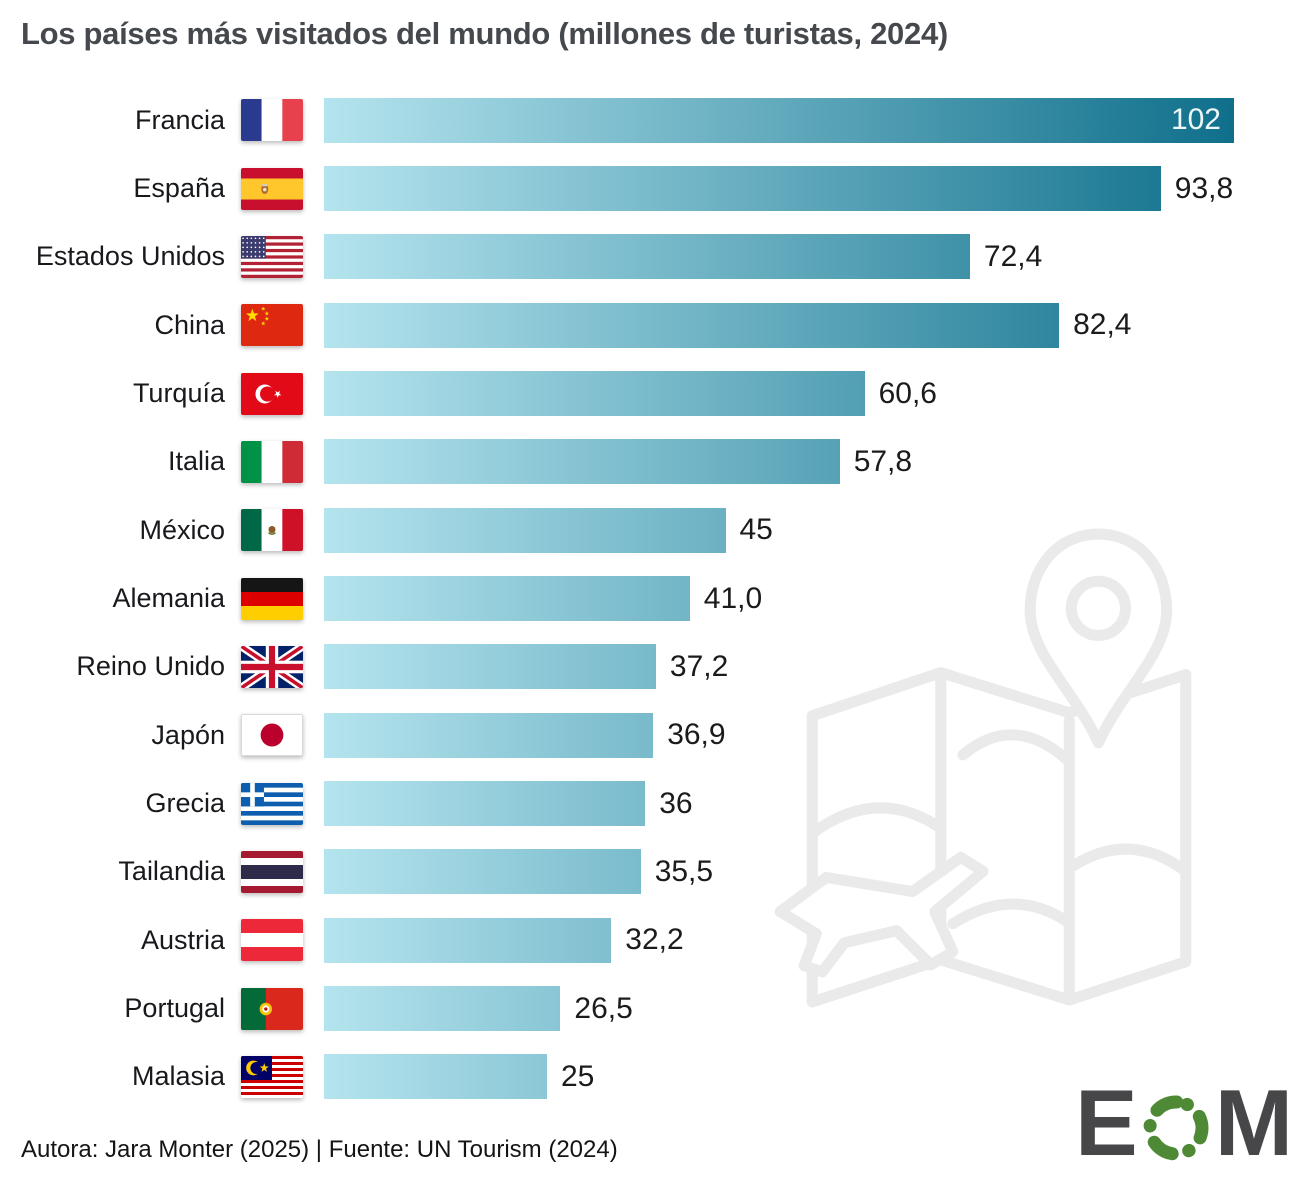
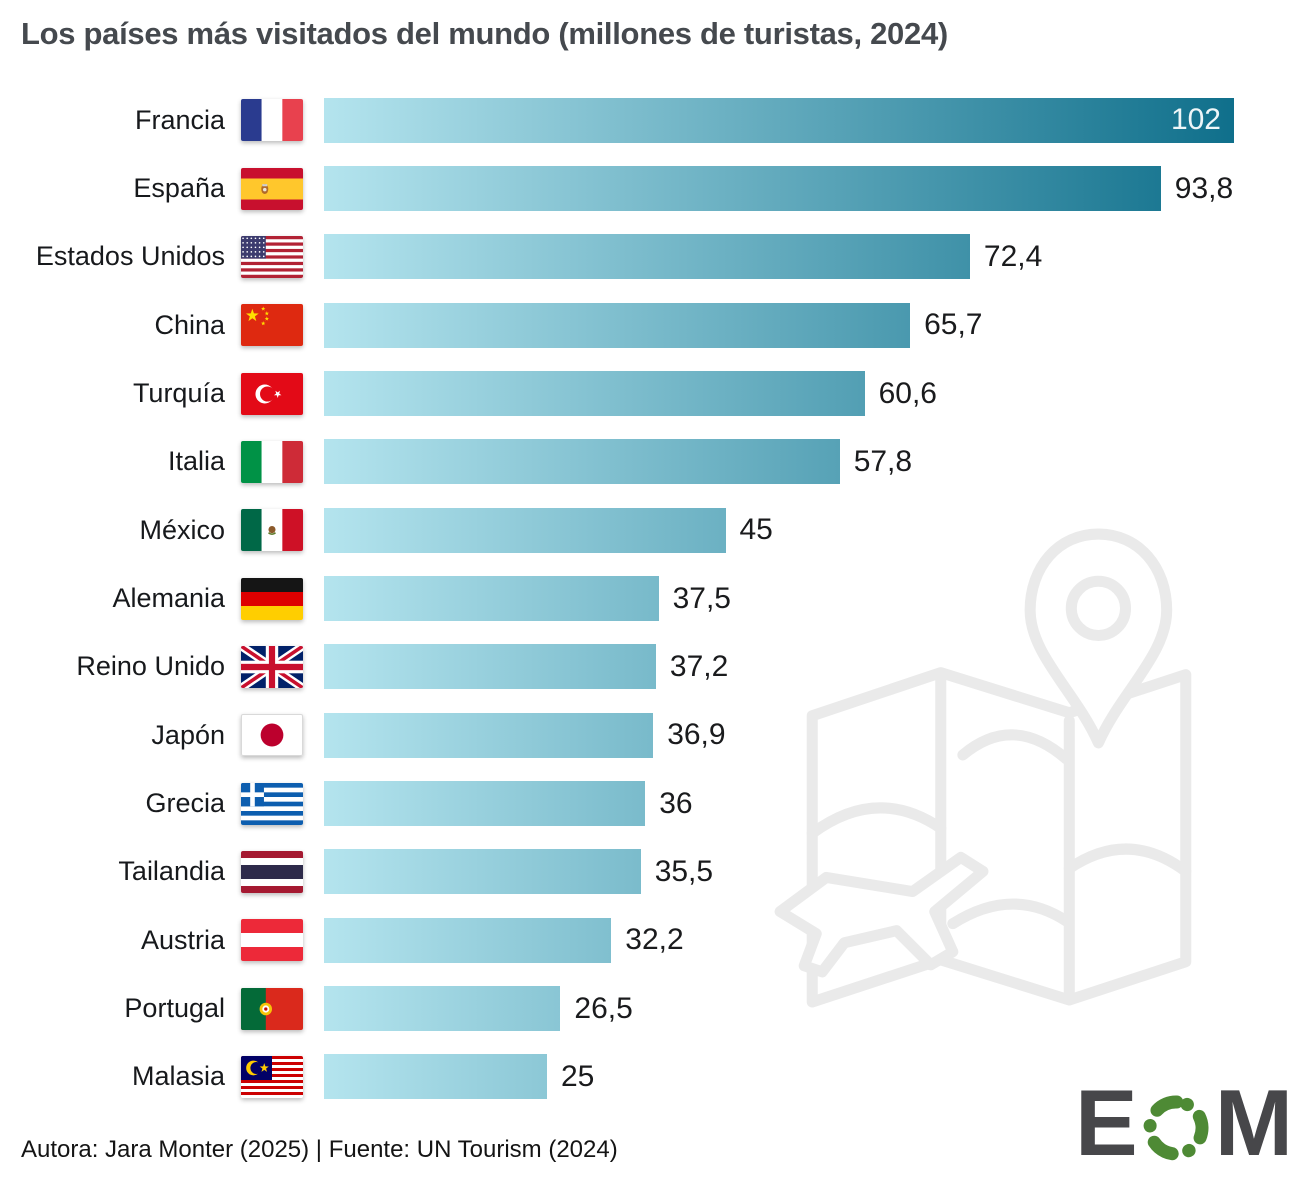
China: 82,4 -> 65,7
Alemania: 41,0 -> 37,5
